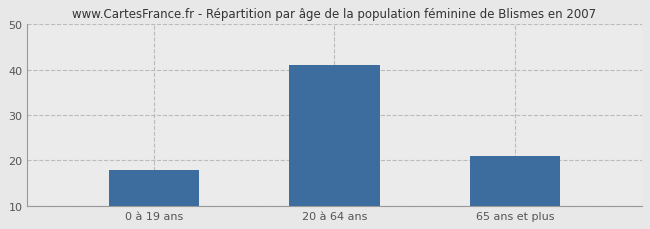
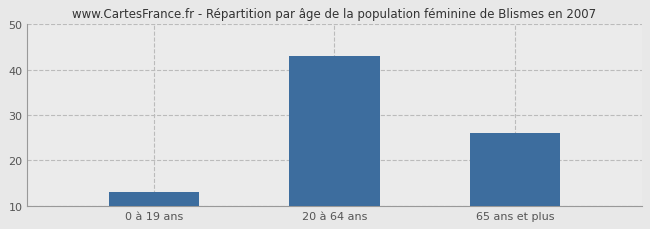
0 à 19 ans: 18 -> 13
20 à 64 ans: 41 -> 43
65 ans et plus: 21 -> 26
